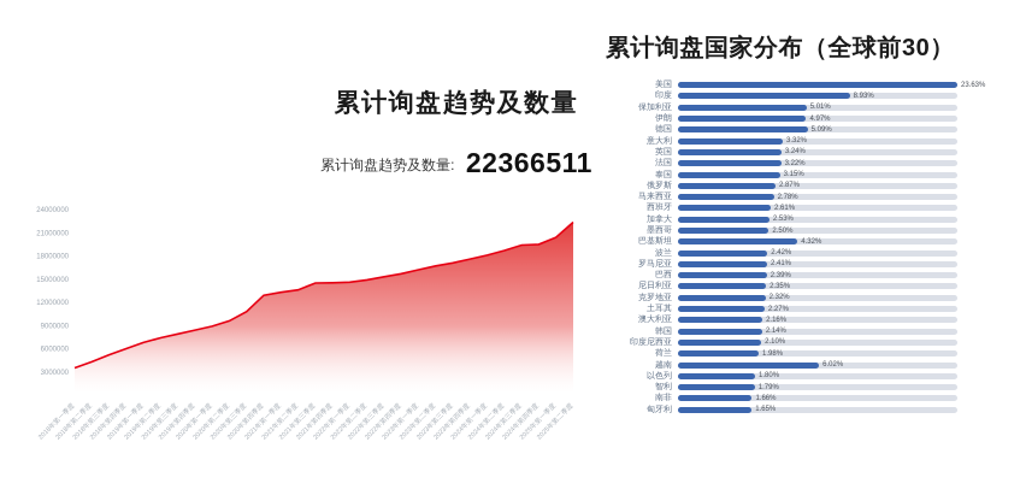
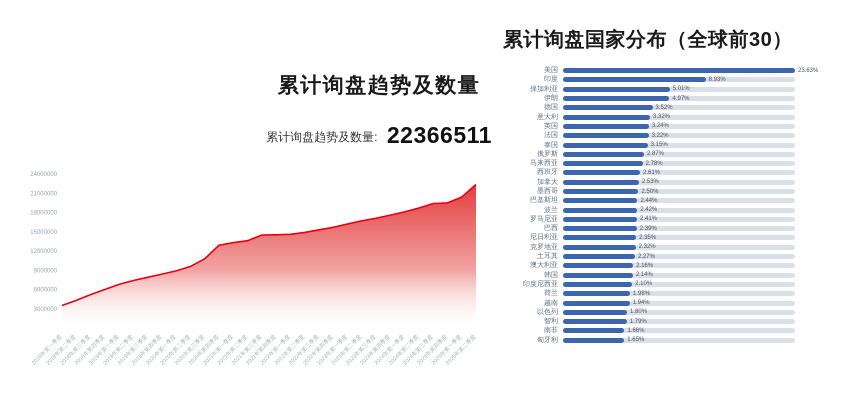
累计询盘国家分布（全球前30）/德国: 5.09% -> 3.52%
累计询盘国家分布（全球前30）/巴基斯坦: 4.32% -> 2.44%
累计询盘国家分布（全球前30）/越南: 6.02% -> 1.94%
